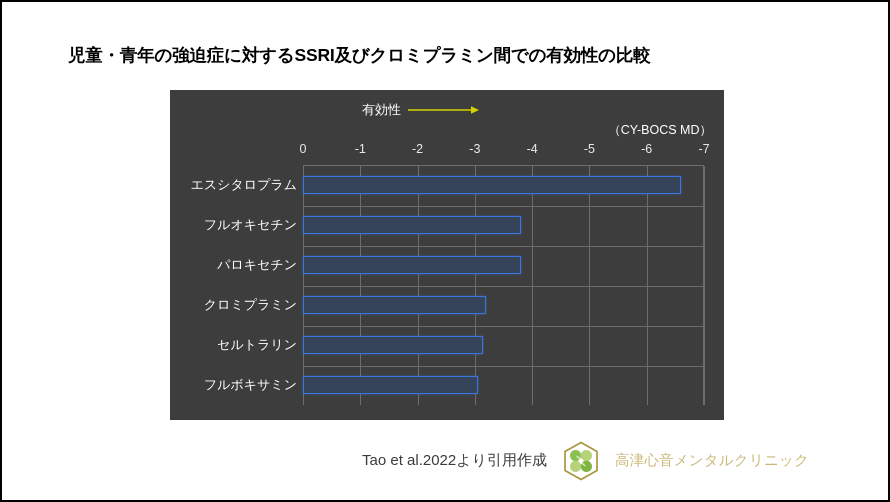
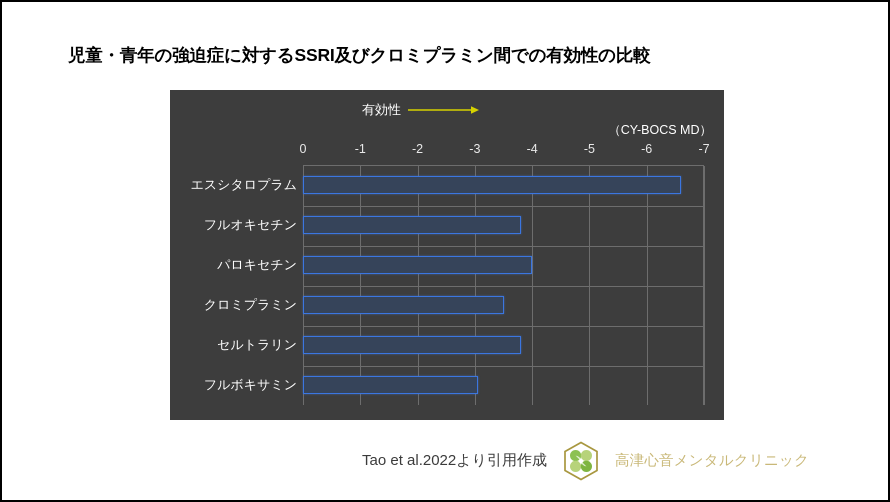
パロキセチン: -3.8 -> -4.0
クロミプラミン: -3.2 -> -3.5
セルトラリン: -3.1 -> -3.8
